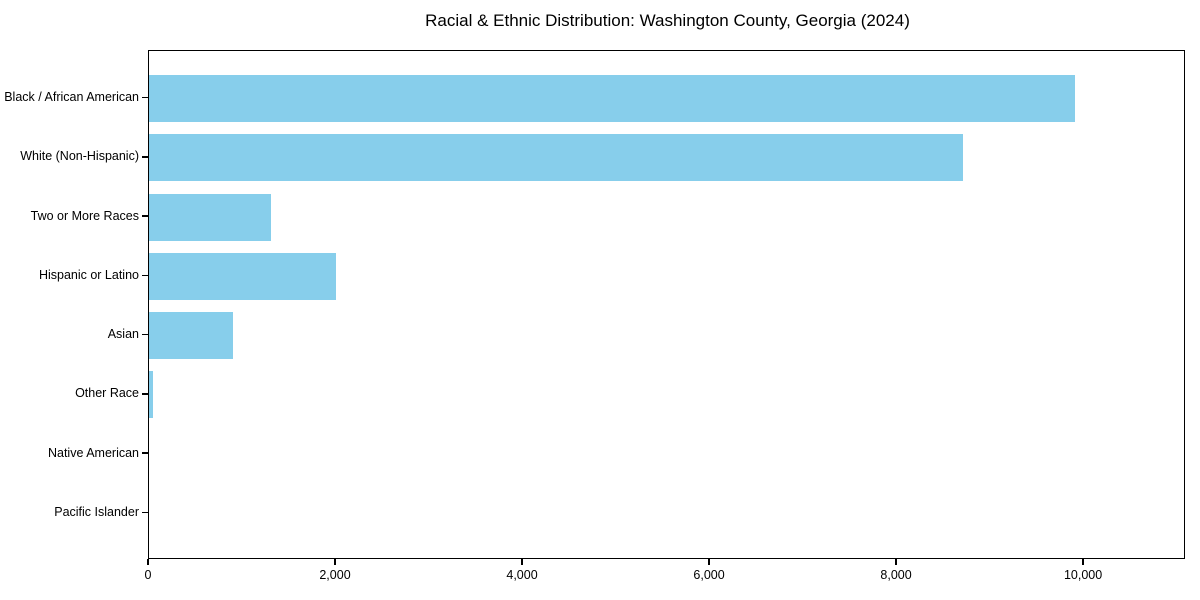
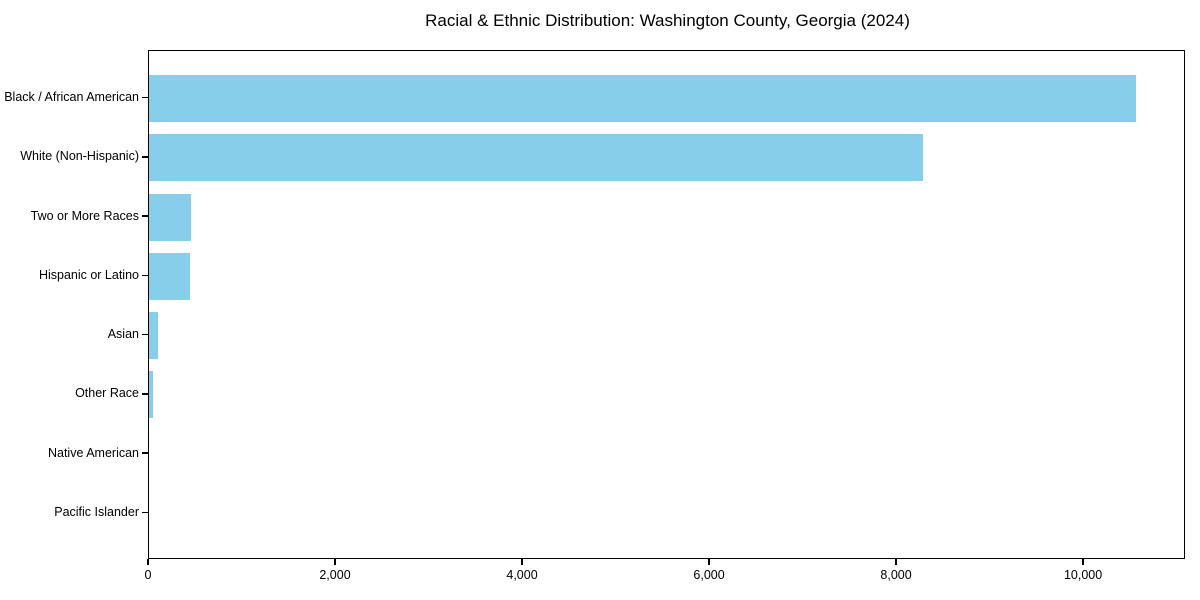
Black / African American: 9900 -> 10600
White (Non-Hispanic): 8700 -> 8300
Two or More Races: 1300 -> 400
Hispanic or Latino: 2000 -> 400
Asian: 900 -> 100
